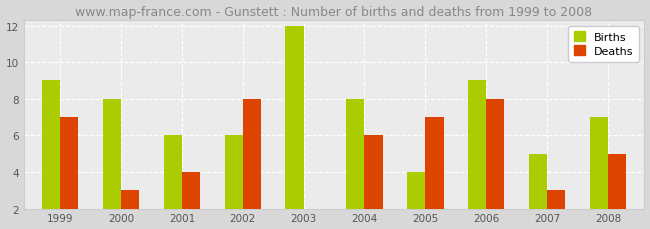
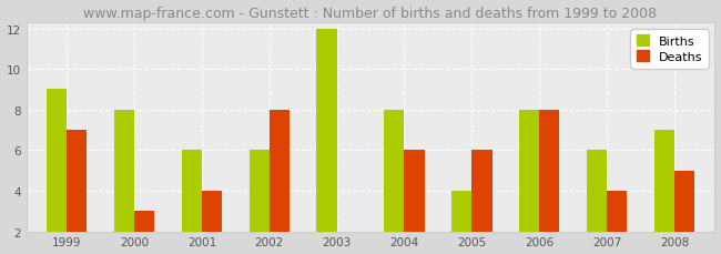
Deaths/2005: 7 -> 6
Births/2006: 9 -> 8
Births/2007: 5 -> 6
Deaths/2007: 3 -> 4
